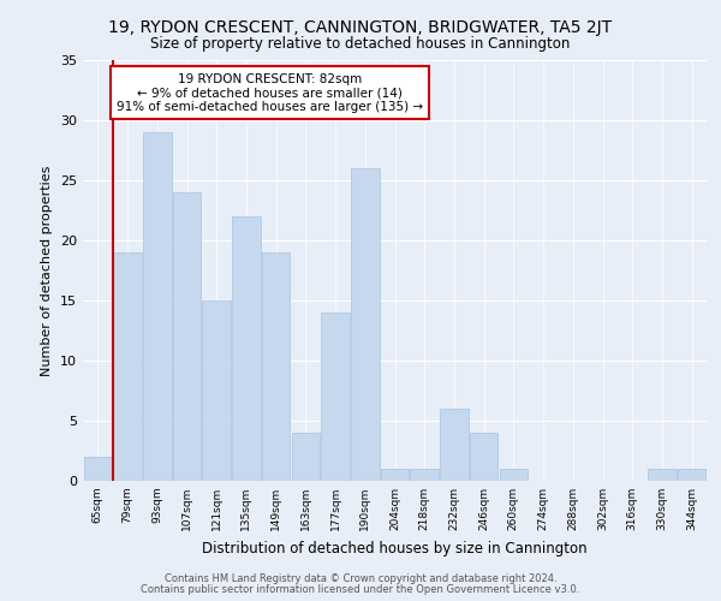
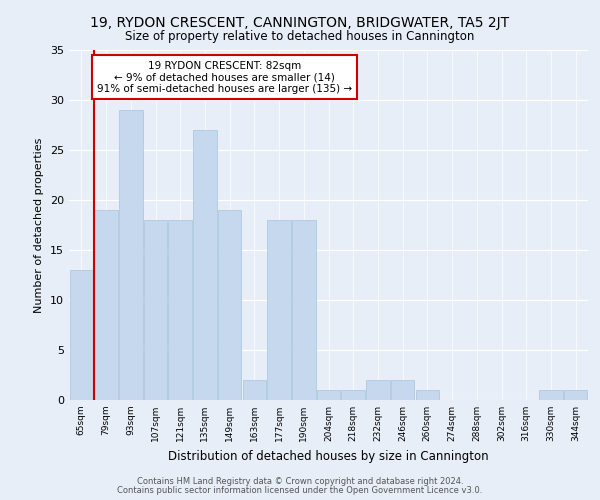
65sqm: 2 -> 13
107sqm: 24 -> 18
121sqm: 15 -> 18
135sqm: 22 -> 27
163sqm: 4 -> 2
177sqm: 14 -> 18
190sqm: 26 -> 18
232sqm: 6 -> 2
246sqm: 4 -> 2
